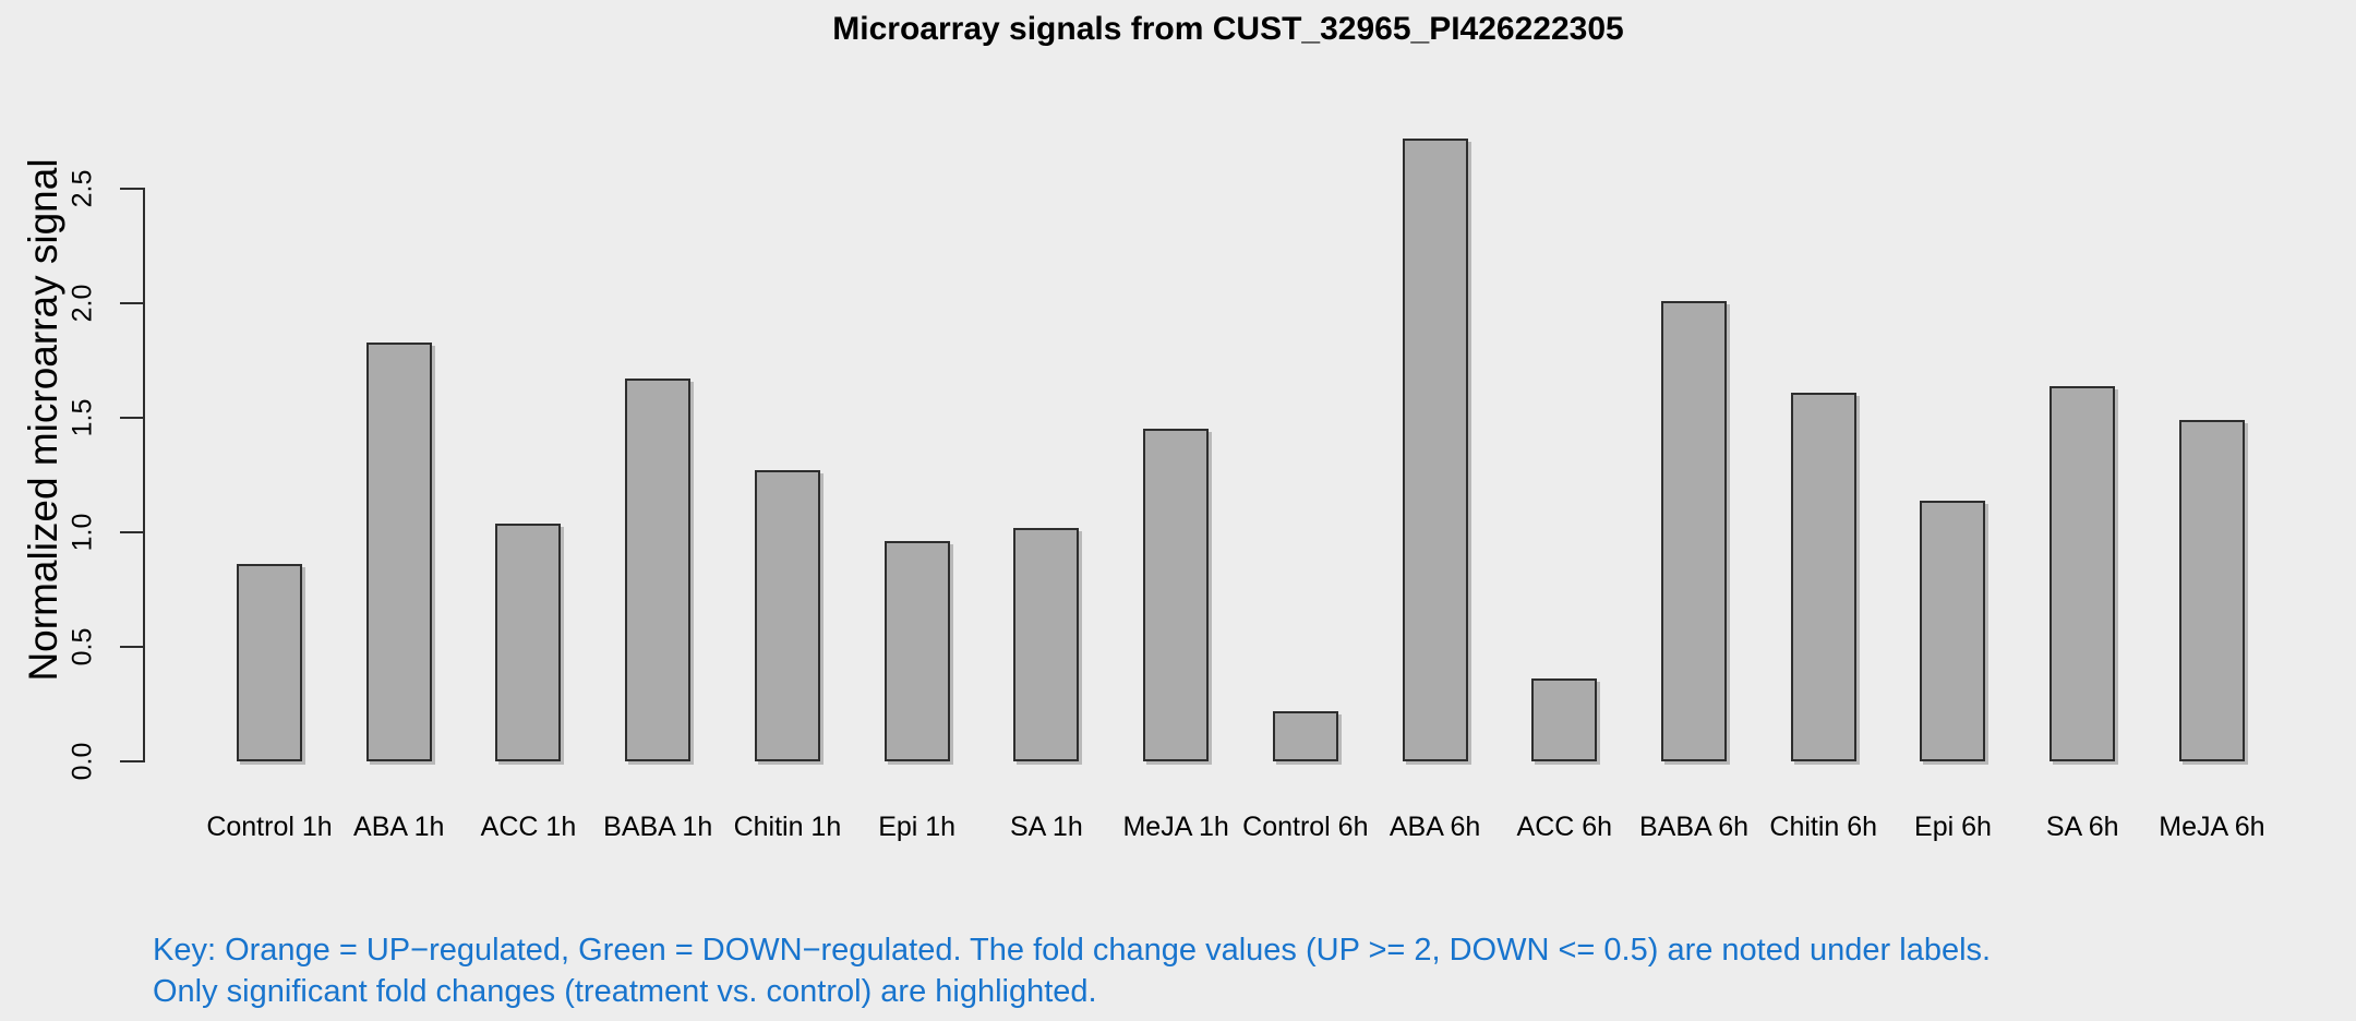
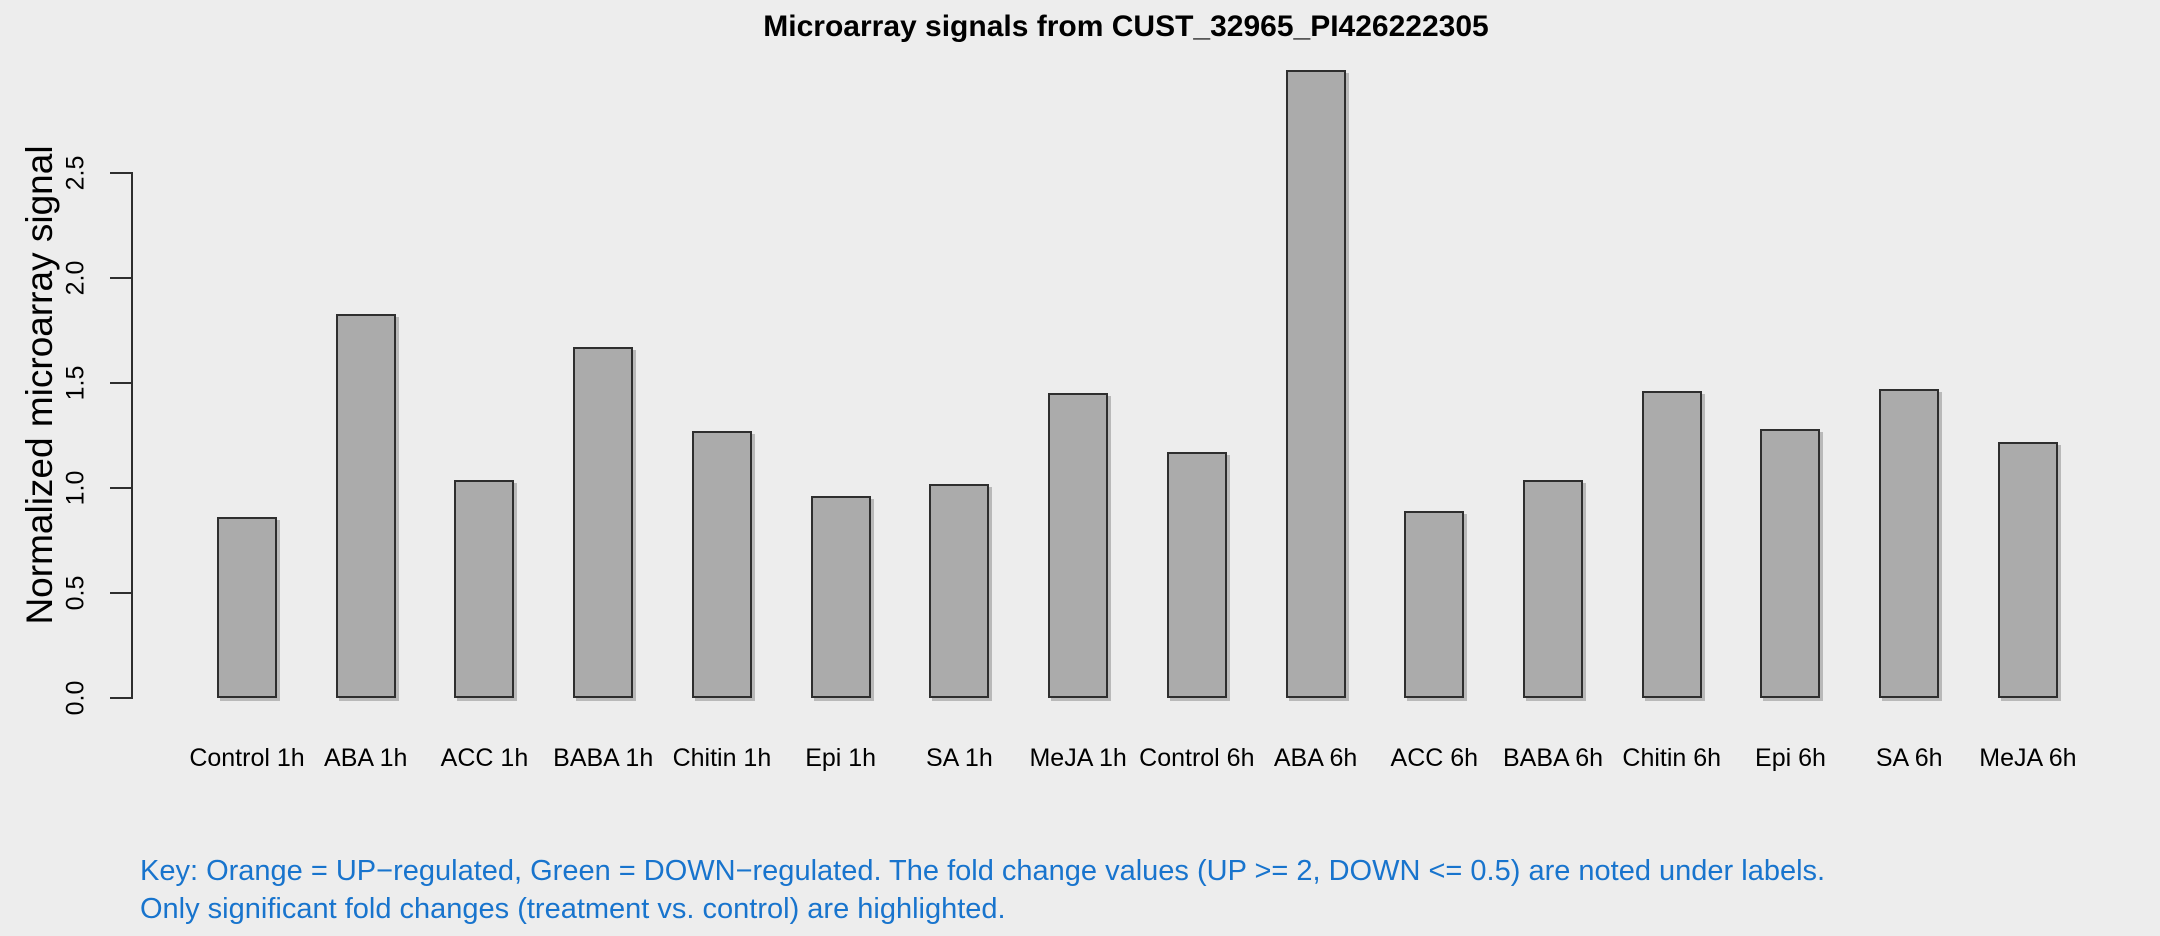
Control 6h: 0.22 -> 1.17
ABA 6h: 2.72 -> 2.99
ACC 6h: 0.36 -> 0.89
BABA 6h: 2.01 -> 1.04
Chitin 6h: 1.61 -> 1.46
Epi 6h: 1.14 -> 1.28
SA 6h: 1.64 -> 1.47
MeJA 6h: 1.49 -> 1.22
